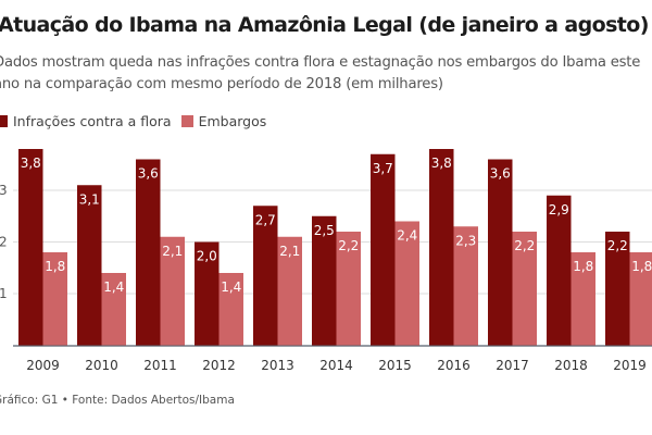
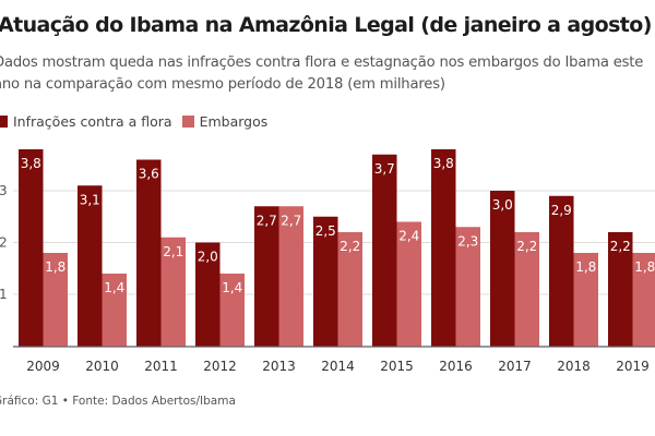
Embargos/2013: 2,1 -> 2,7
Infrações contra a flora/2017: 3,6 -> 3,0
